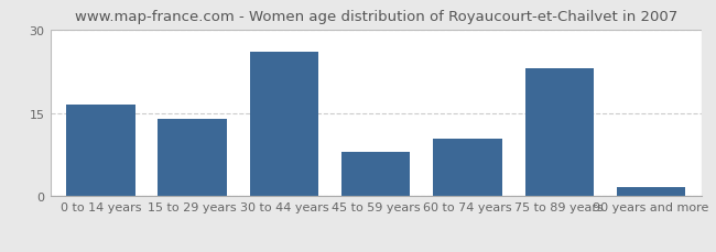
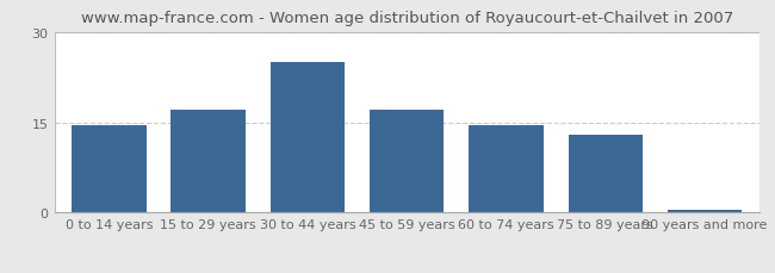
0 to 14 years: 16.4 -> 14.5
15 to 29 years: 14.0 -> 17.0
30 to 44 years: 26.0 -> 25.0
45 to 59 years: 8.0 -> 17.0
60 to 74 years: 10.4 -> 14.5
75 to 89 years: 23.0 -> 13.0
90 years and more: 1.6 -> 0.5
